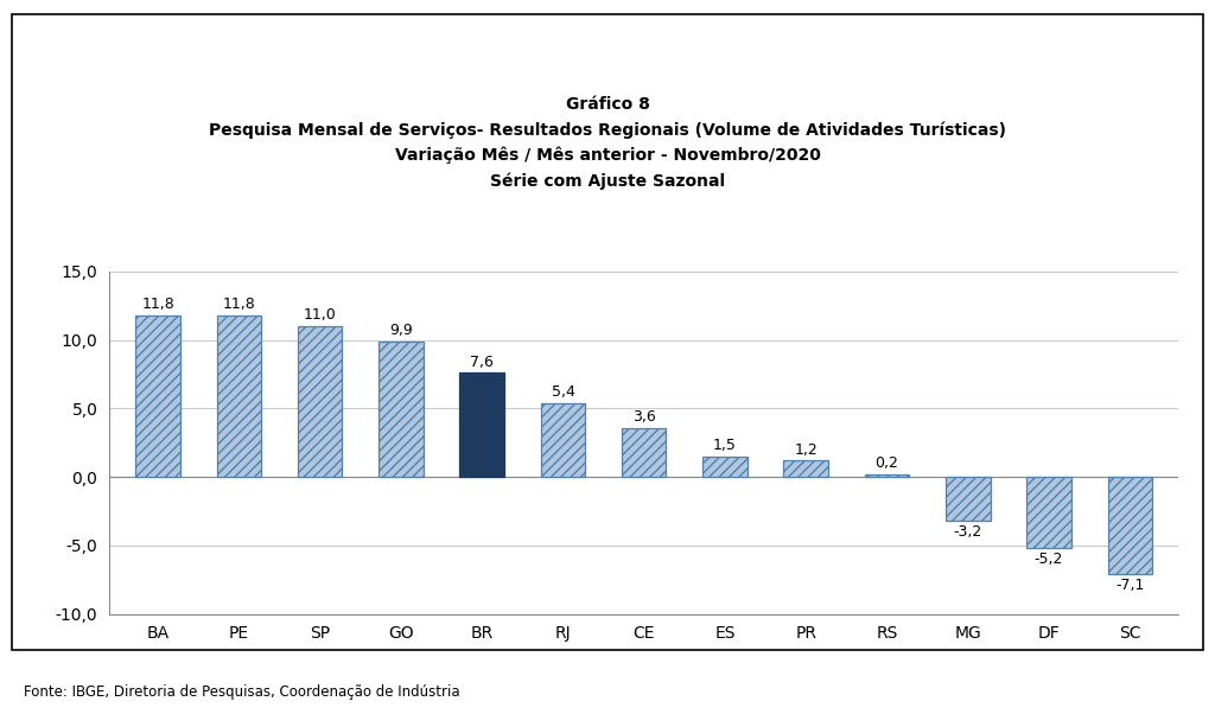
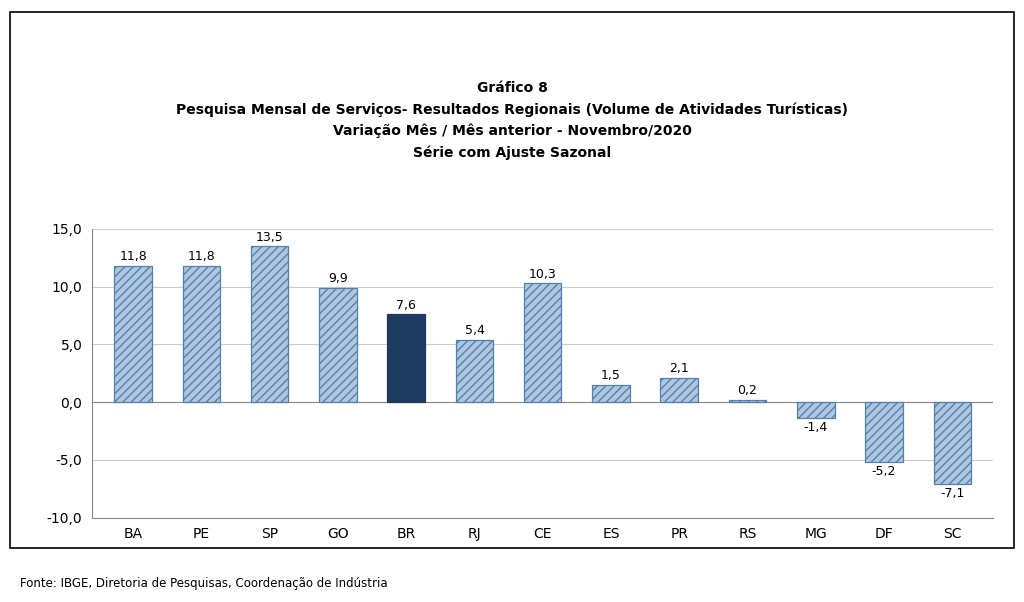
SP: 11,0 -> 13,5
CE: 3,6 -> 10,3
PR: 1,2 -> 2,1
MG: -3,2 -> -1,4
